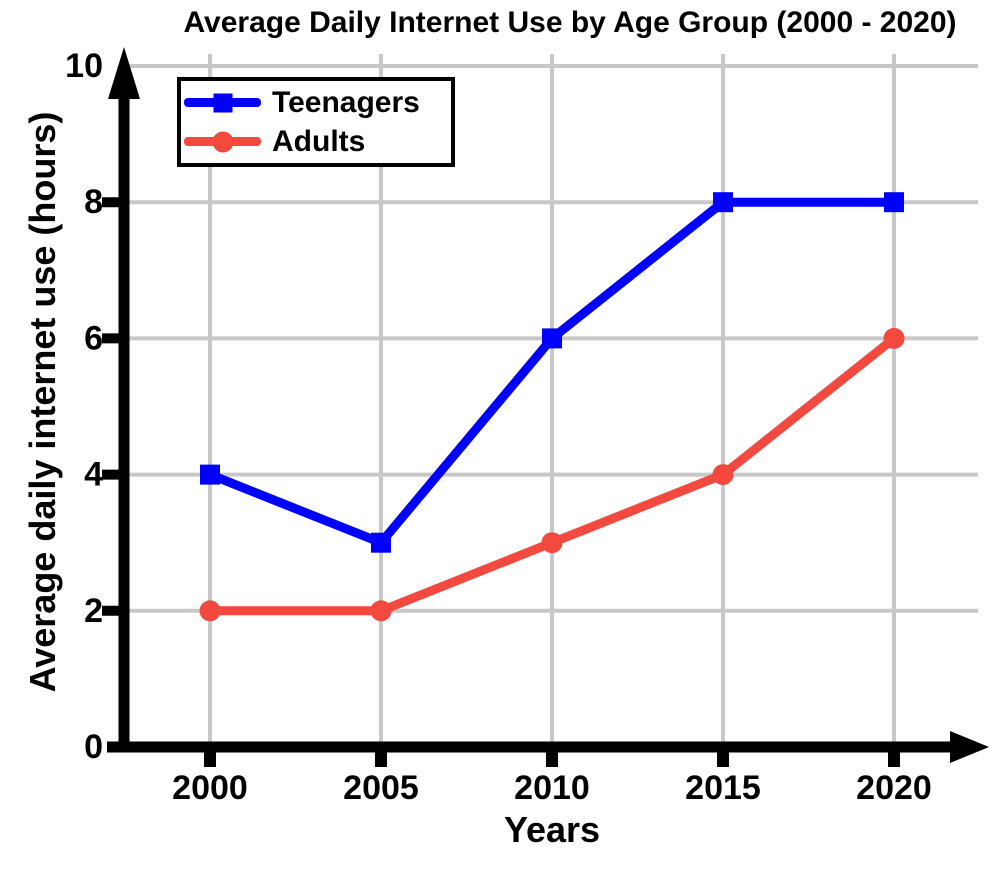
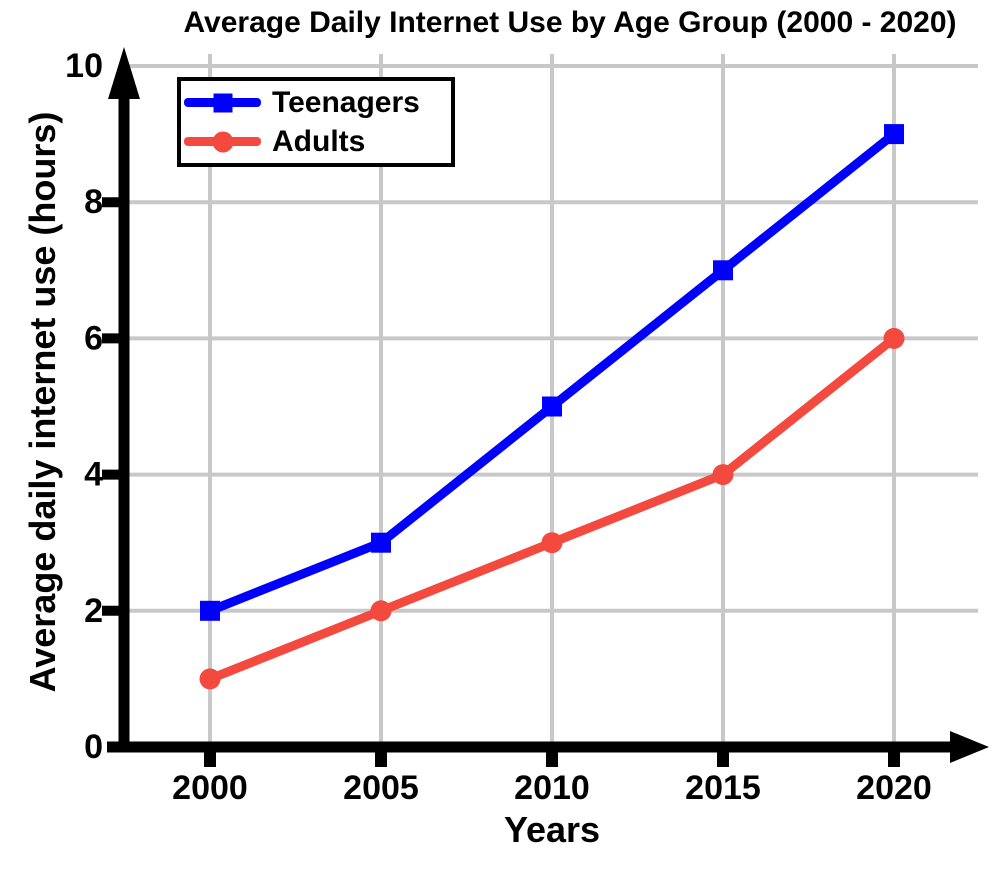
Teenagers/2000: 4 -> 2
Adults/2000: 2 -> 1
Teenagers/2010: 6 -> 5
Teenagers/2015: 8 -> 7
Teenagers/2020: 8 -> 9
